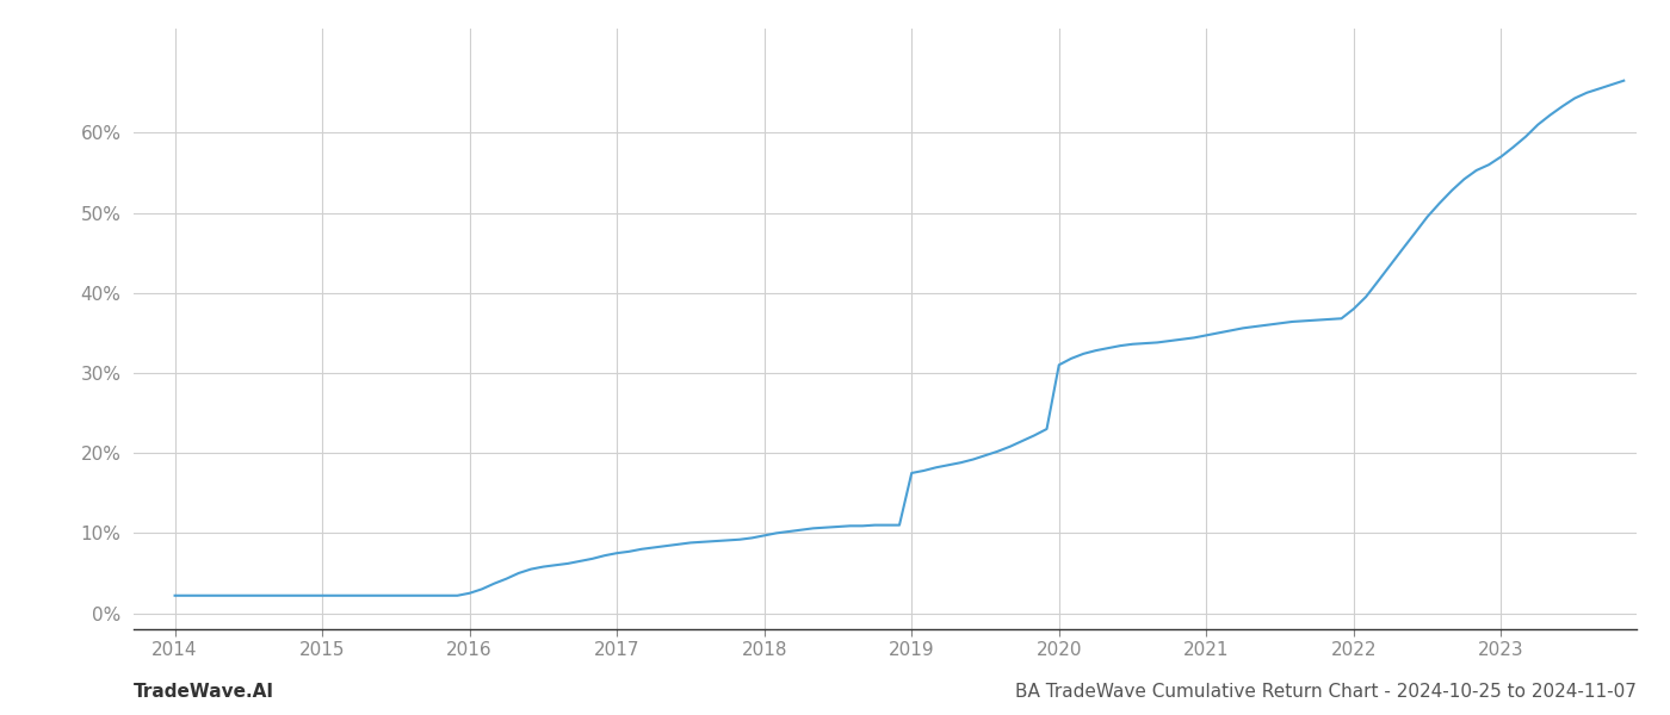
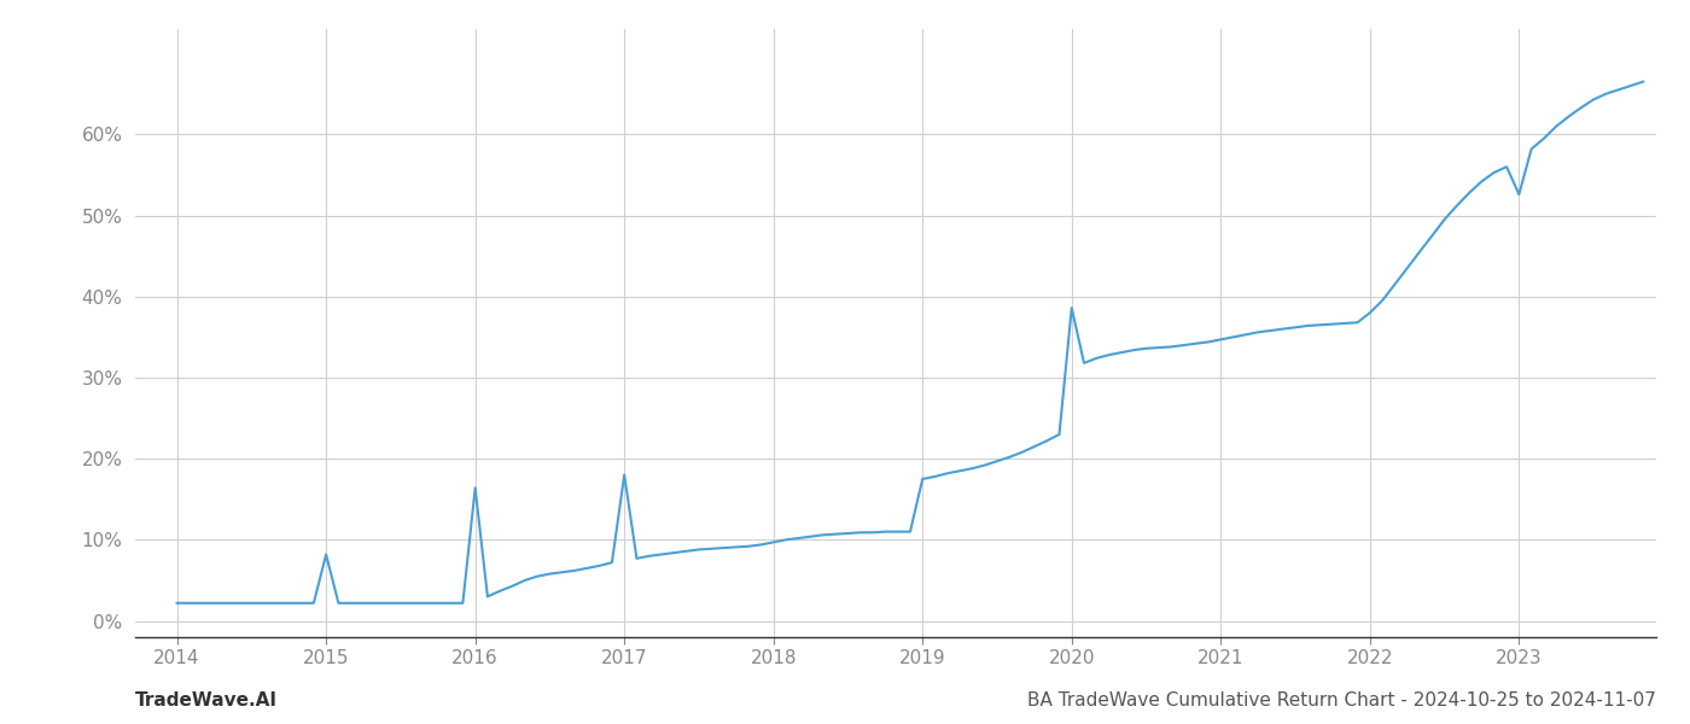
2015: 2.2% -> 8.2%
2016: 2.5% -> 16.4%
2017: 7.5% -> 18.0%
2020: 31.0% -> 38.6%
2023: 57.0% -> 52.6%
